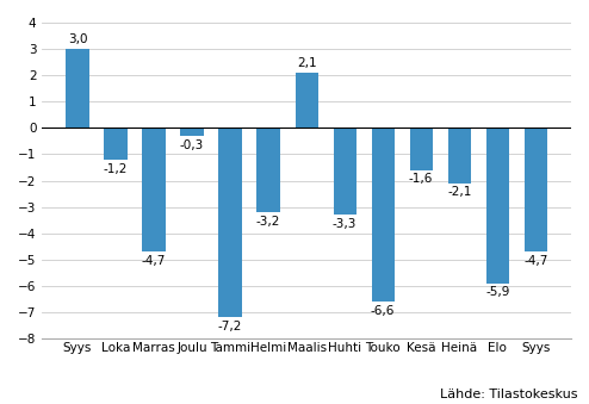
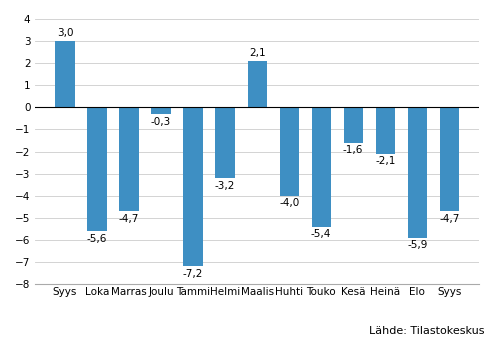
Loka: -1,2 -> -5,6
Huhti: -3,3 -> -4,0
Touko: -6,6 -> -5,4
